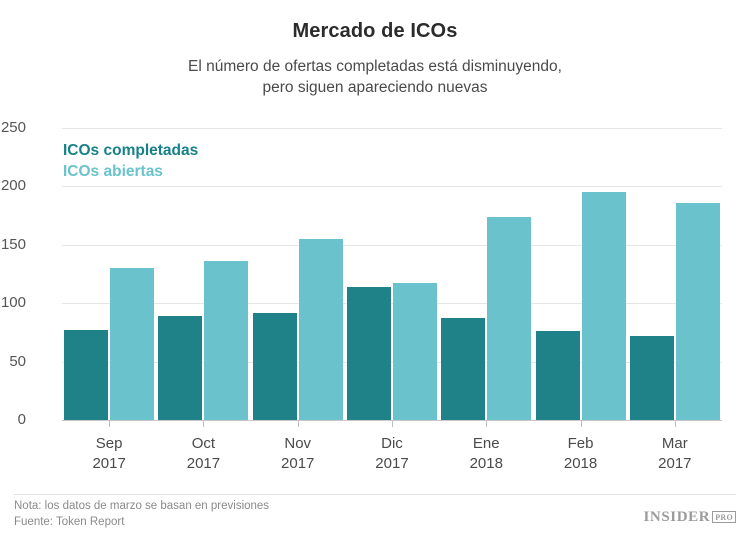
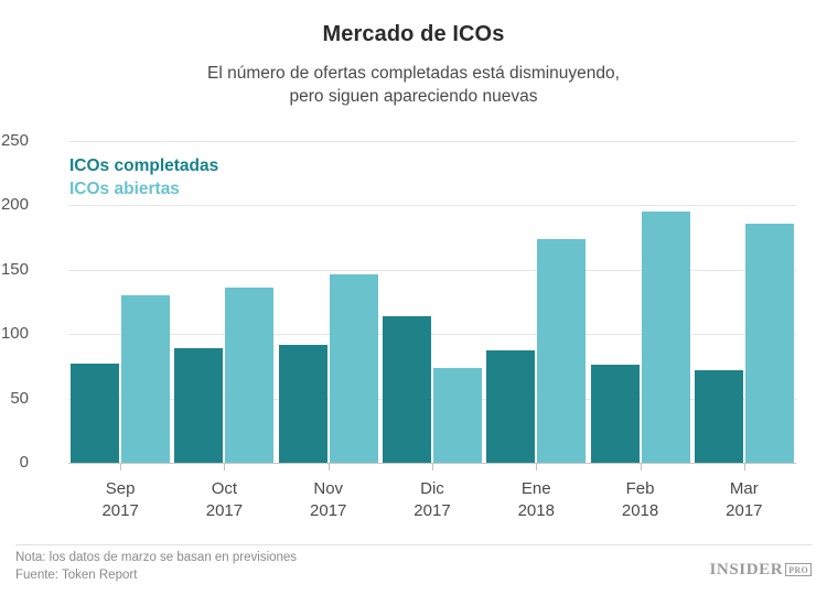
ICOs abiertas/Nov 2017: 155 -> 146
ICOs abiertas/Dic 2017: 117 -> 74
